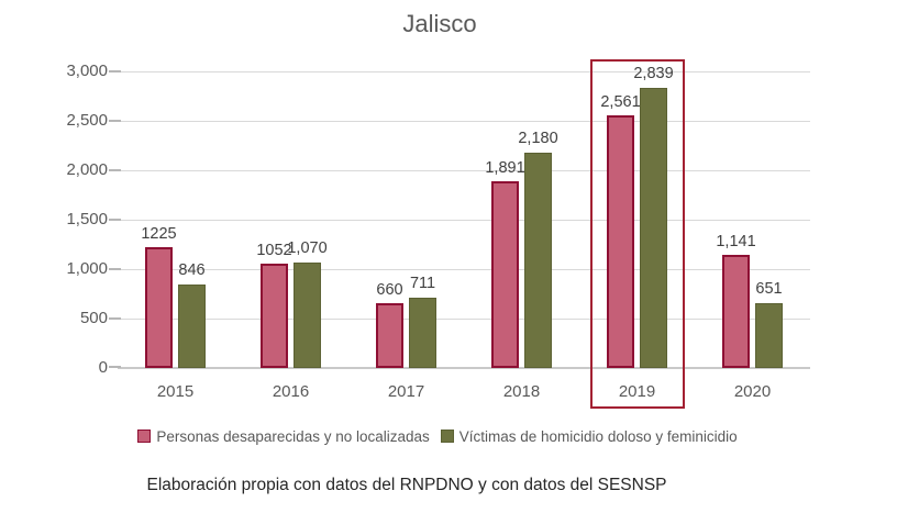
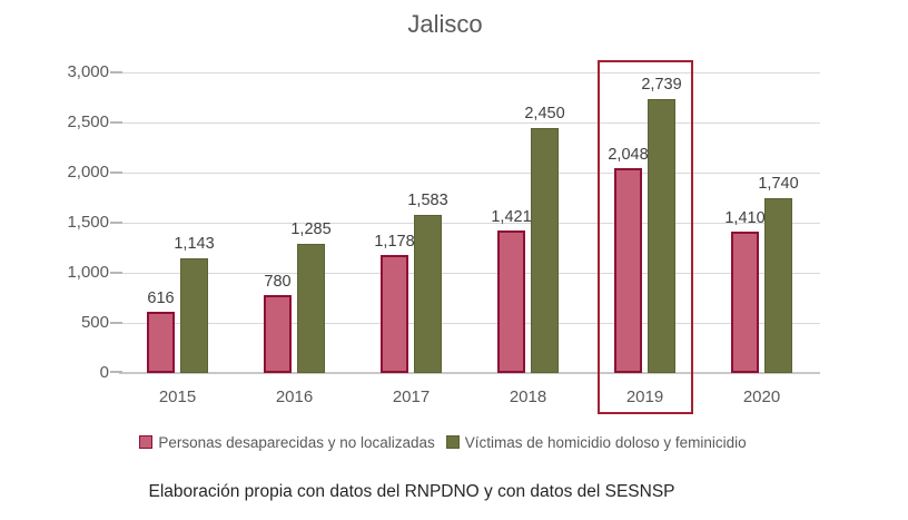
Personas desaparecidas y no localizadas/2015: 1225 -> 616
Víctimas de homicidio doloso y feminicidio/2015: 846 -> 1,143
Personas desaparecidas y no localizadas/2016: 1052 -> 780
Víctimas de homicidio doloso y feminicidio/2016: 1,070 -> 1,285
Personas desaparecidas y no localizadas/2017: 660 -> 1,178
Víctimas de homicidio doloso y feminicidio/2017: 711 -> 1,583
Personas desaparecidas y no localizadas/2018: 1,891 -> 1,421
Víctimas de homicidio doloso y feminicidio/2018: 2,180 -> 2,450
Personas desaparecidas y no localizadas/2019: 2,561 -> 2,048
Víctimas de homicidio doloso y feminicidio/2019: 2,839 -> 2,739
Personas desaparecidas y no localizadas/2020: 1,141 -> 1,410
Víctimas de homicidio doloso y feminicidio/2020: 651 -> 1,740
